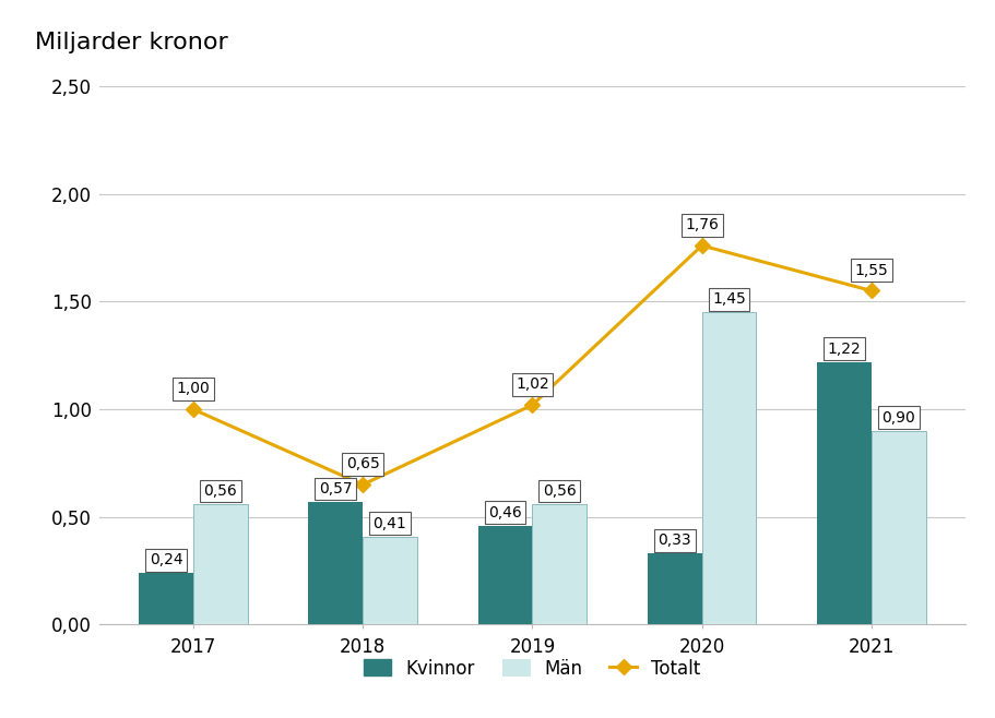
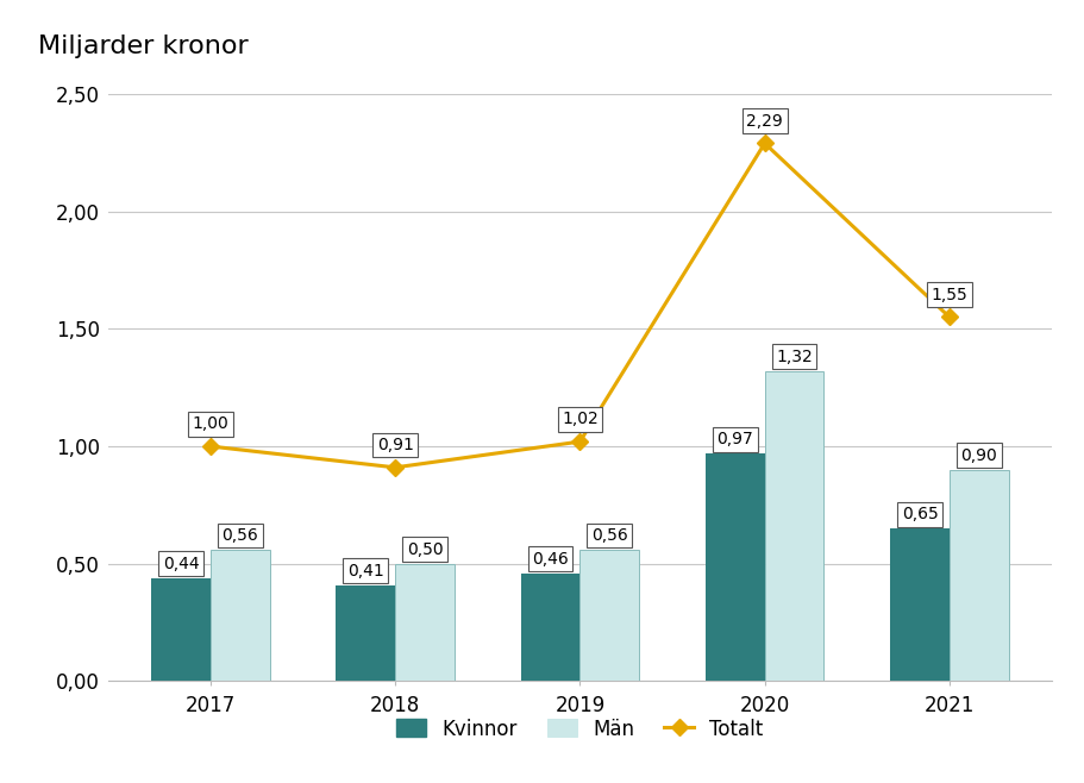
Kvinnor/2017: 0,24 -> 0,44
Kvinnor/2018: 0,57 -> 0,41
Totalt/2018: 0,65 -> 0,91
Män/2018: 0,41 -> 0,50
Kvinnor/2020: 0,33 -> 0,97
Totalt/2020: 1,76 -> 2,29
Män/2020: 1,45 -> 1,32
Kvinnor/2021: 1,22 -> 0,65
